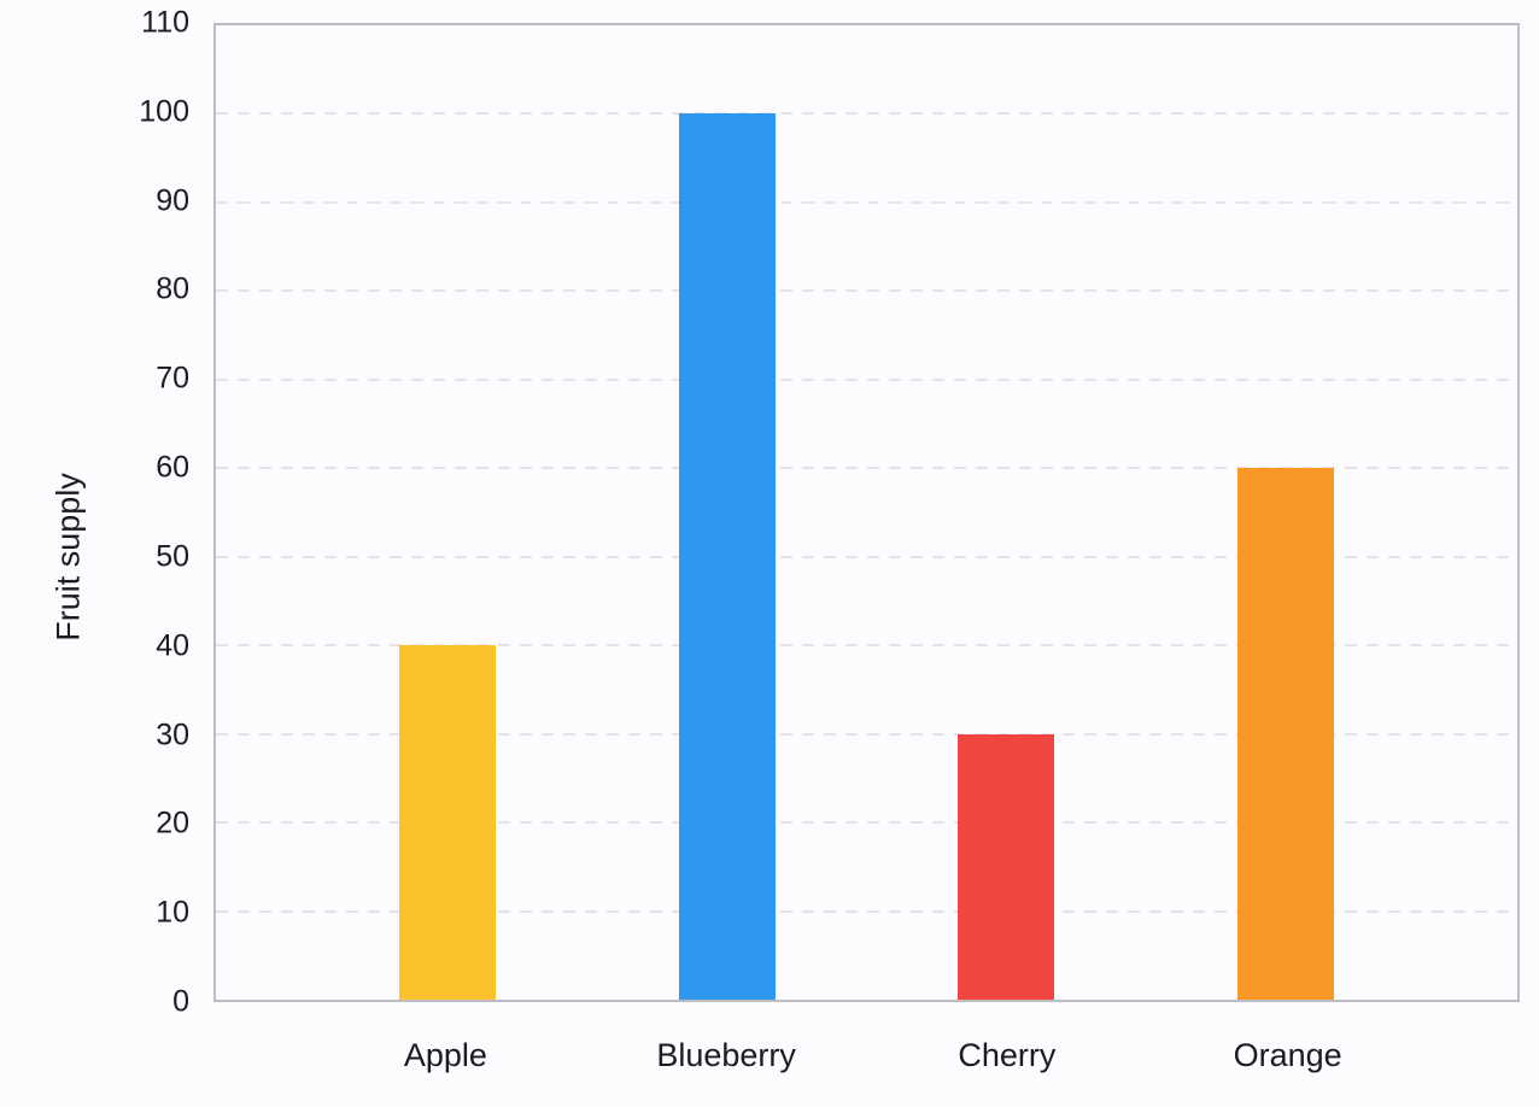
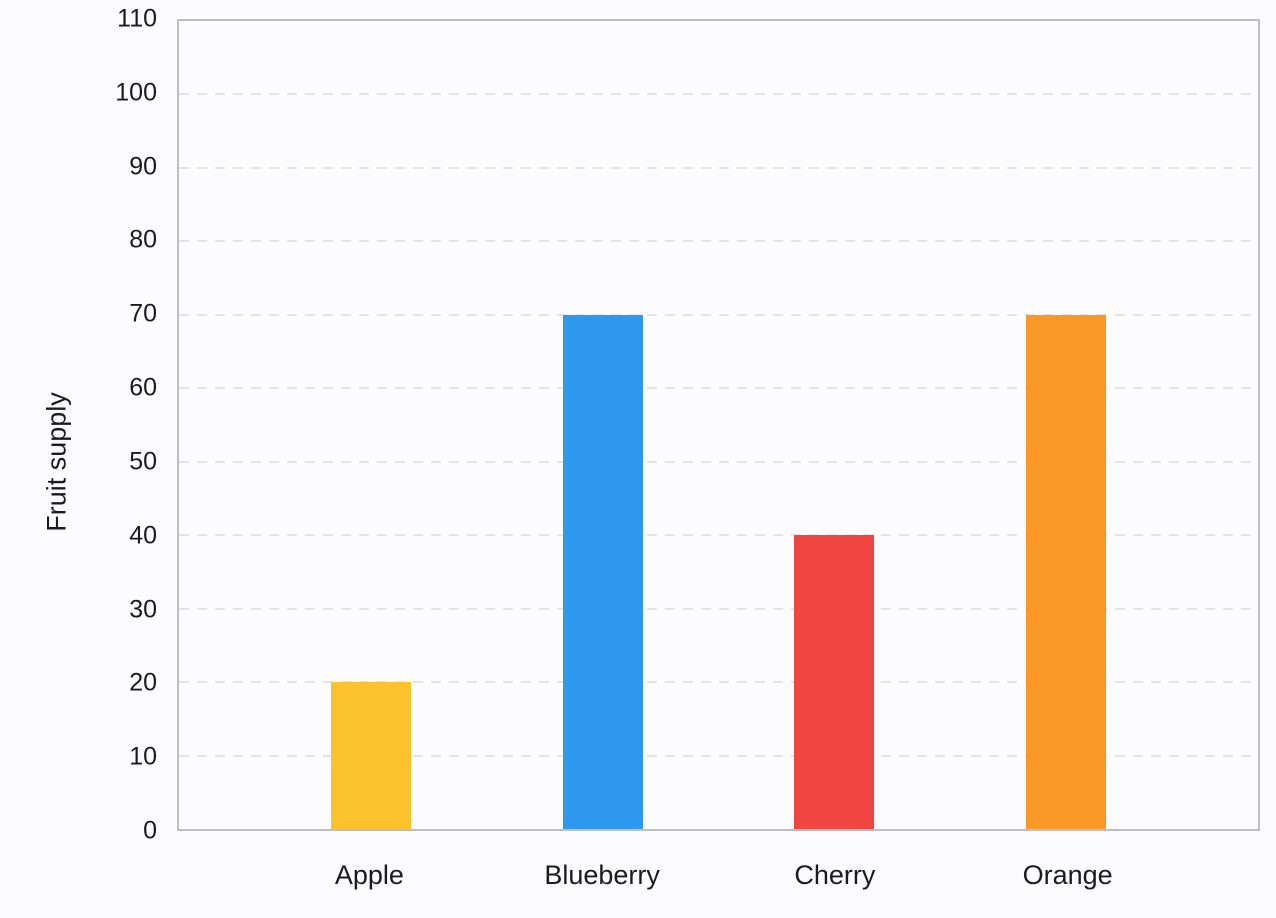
Apple: 40 -> 20
Blueberry: 100 -> 70
Cherry: 30 -> 40
Orange: 60 -> 70
